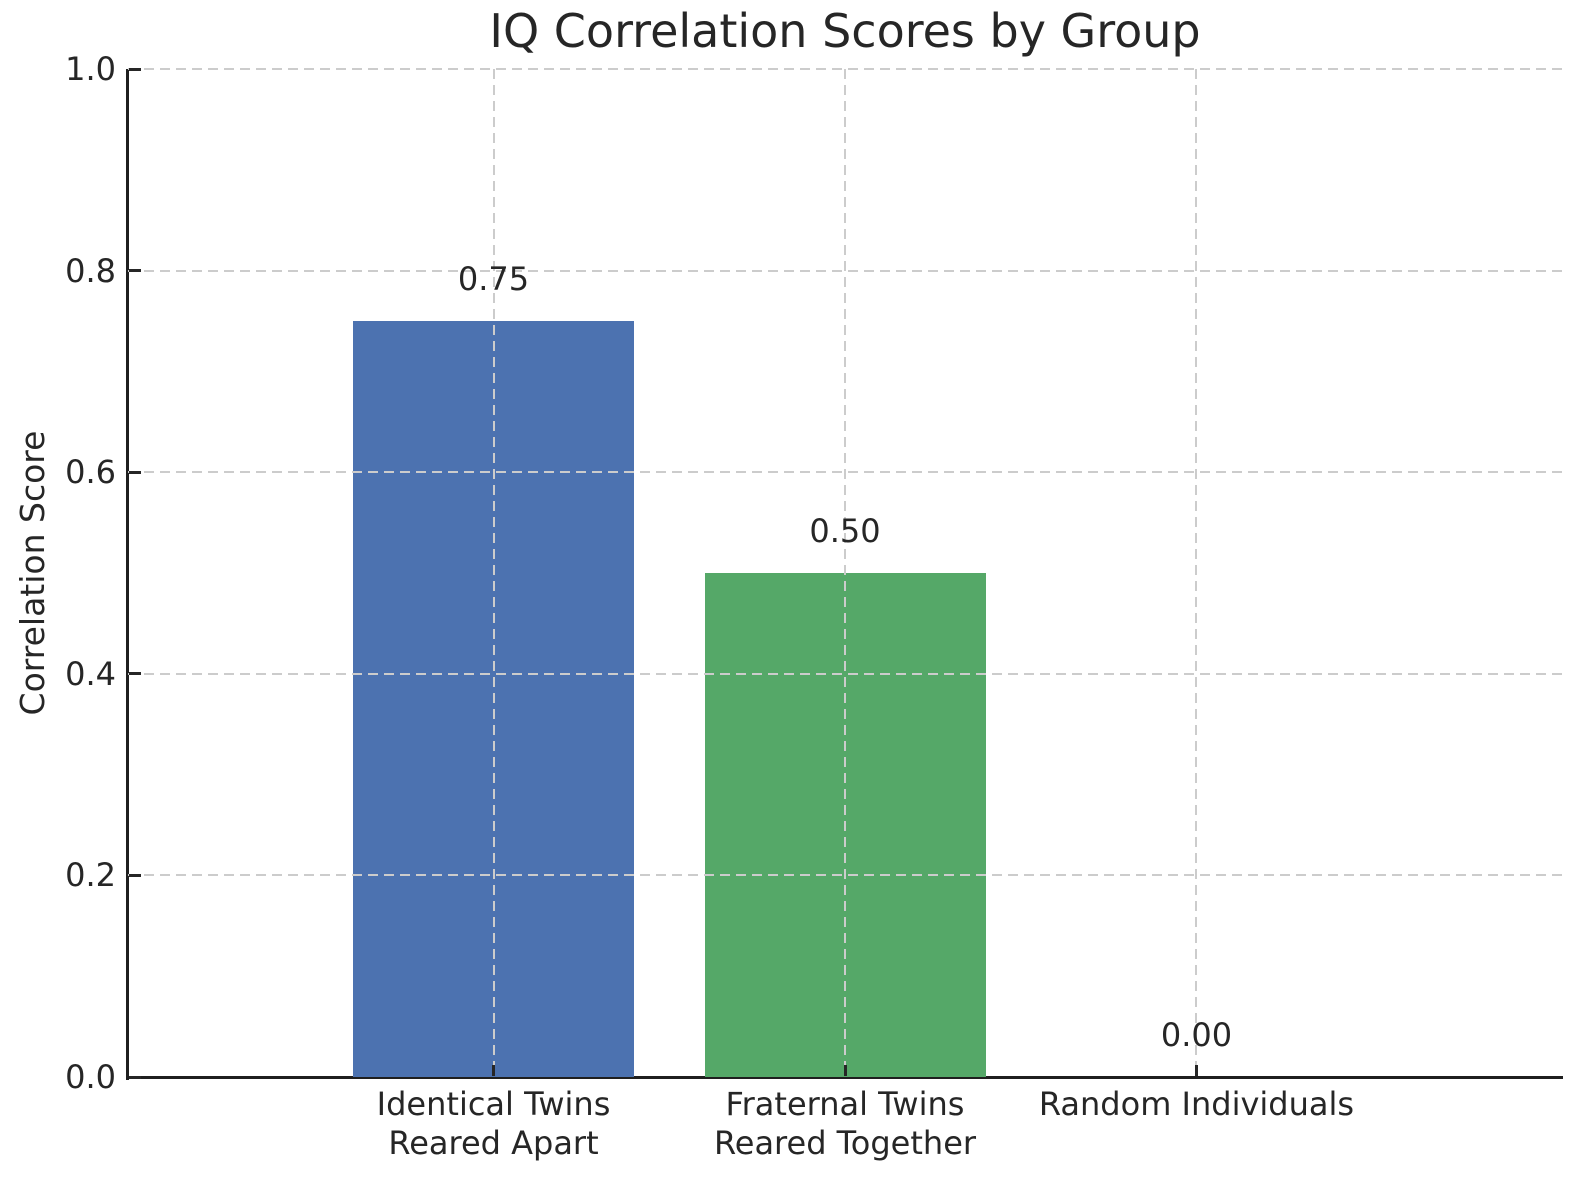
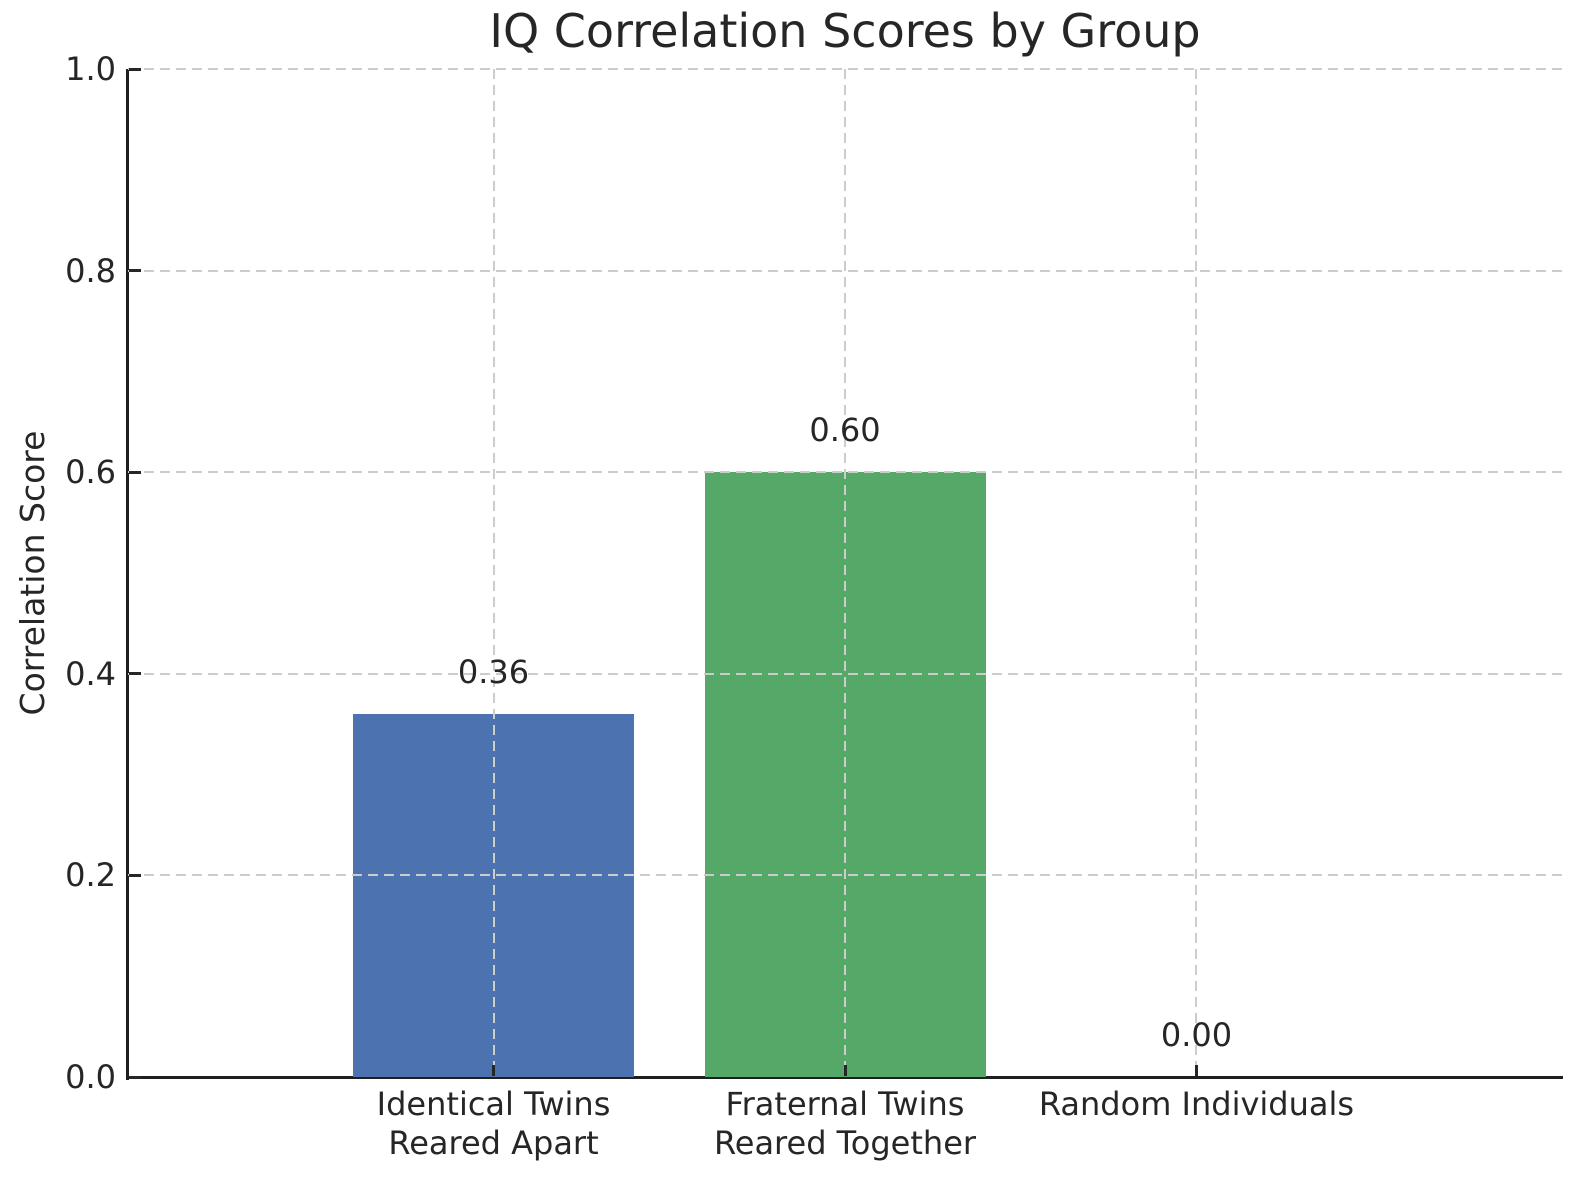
Identical Twins Reared Apart: 0.75 -> 0.36
Fraternal Twins Reared Together: 0.50 -> 0.60
